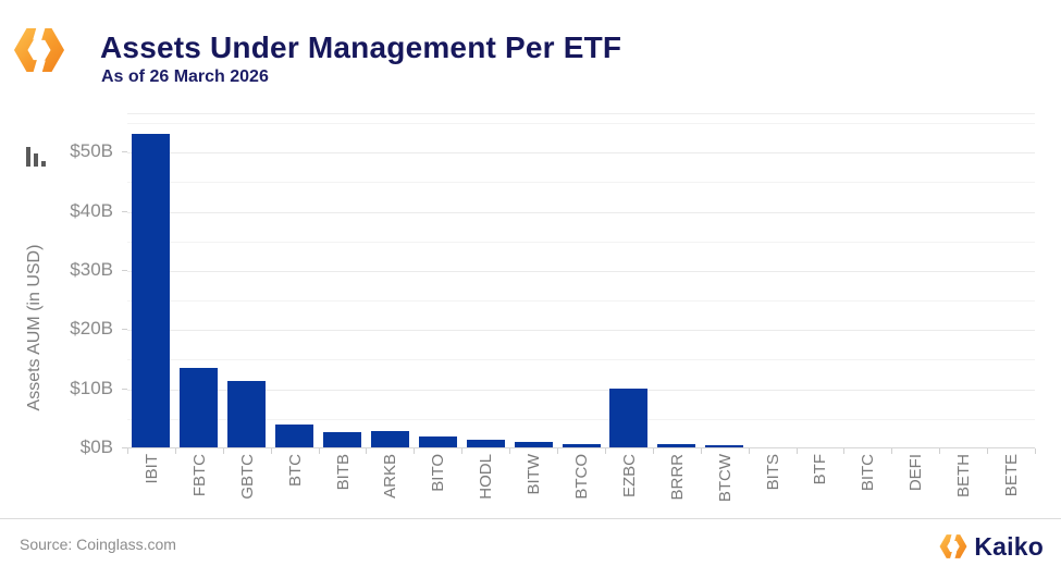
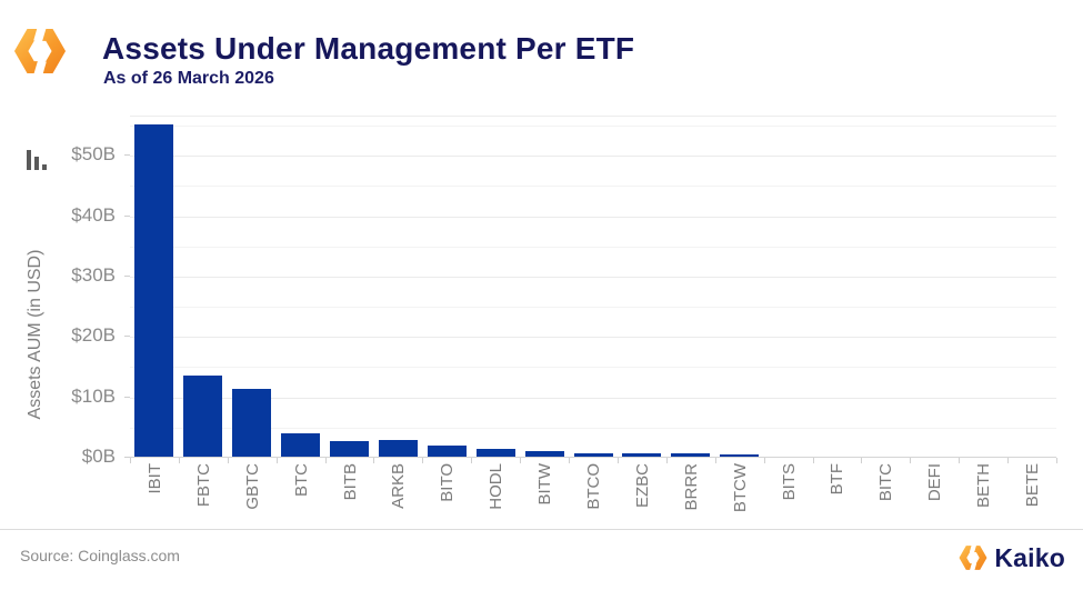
IBIT: $53B -> $55B
EZBC: $10B -> $1B
